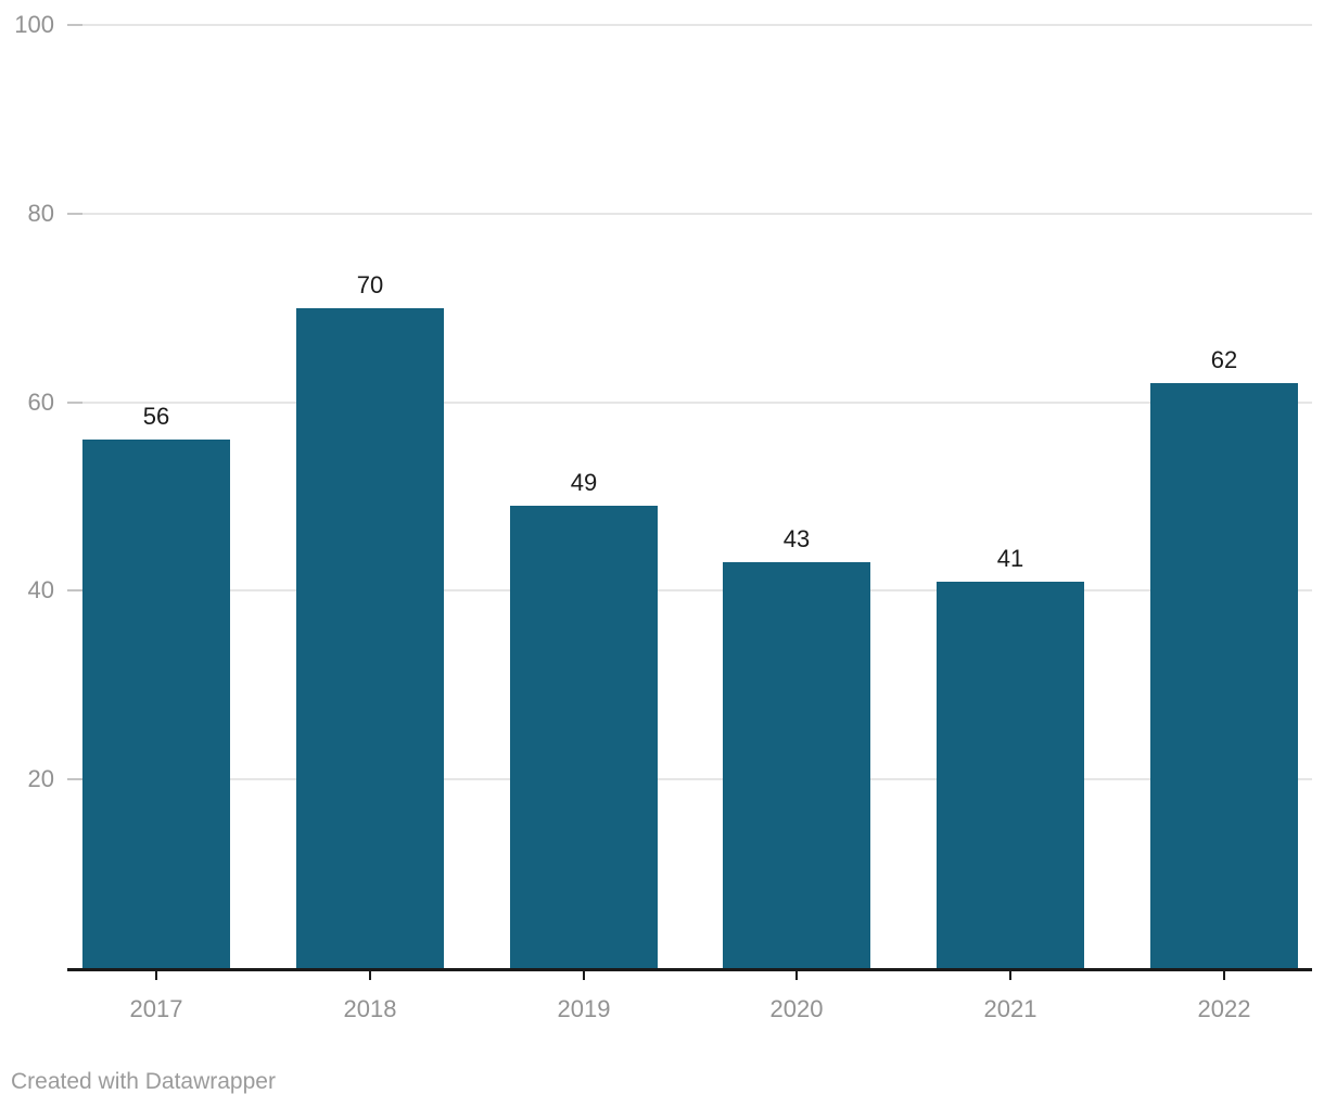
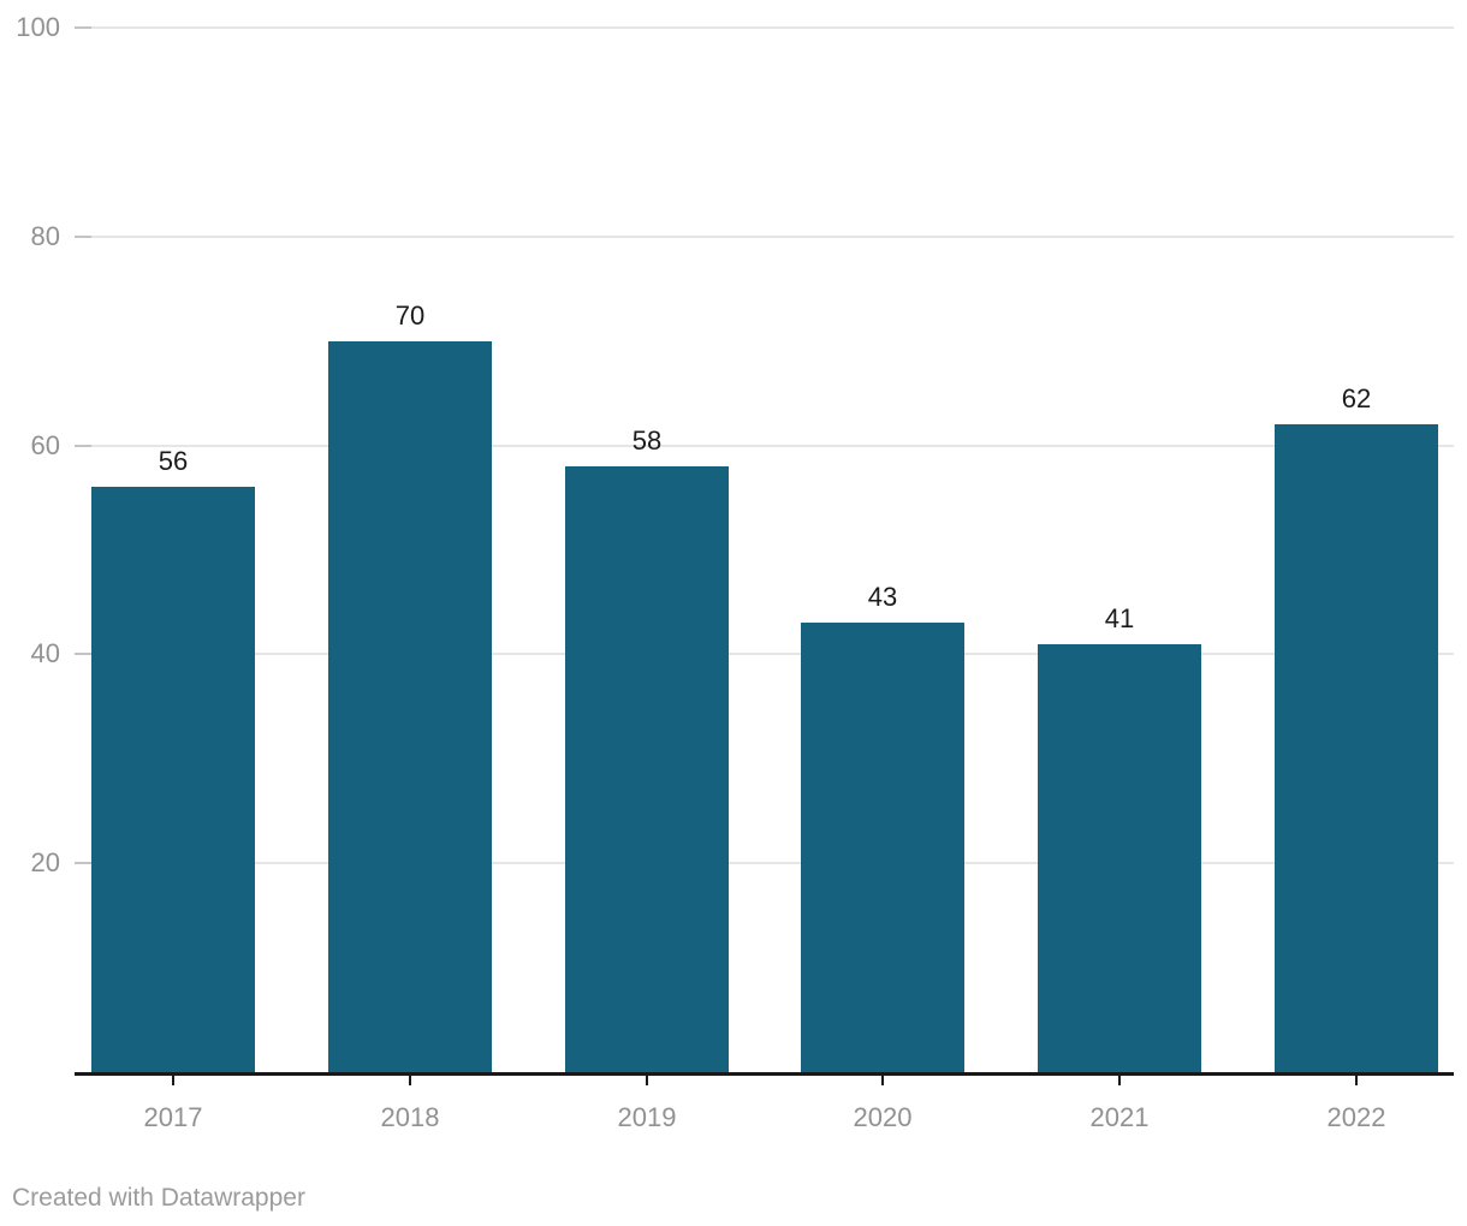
2019: 49 -> 58
